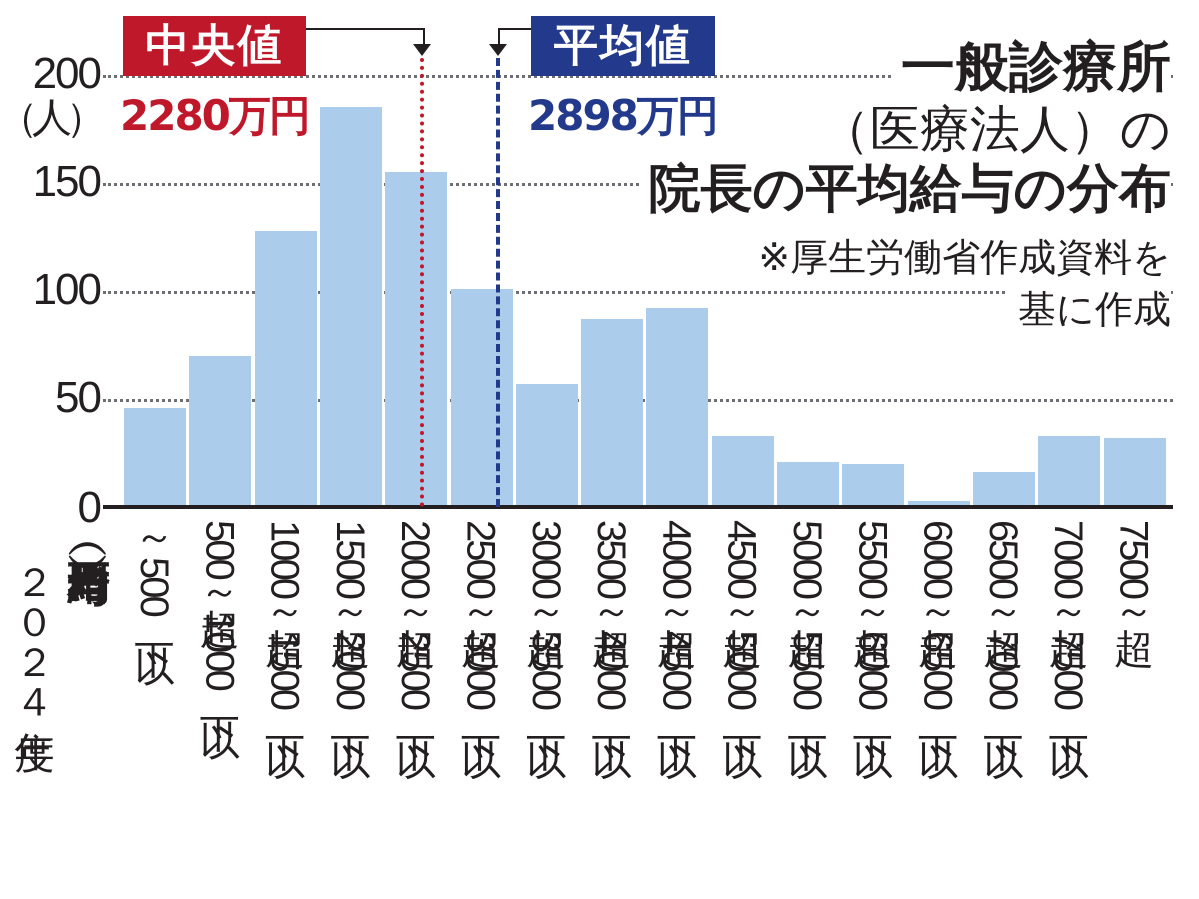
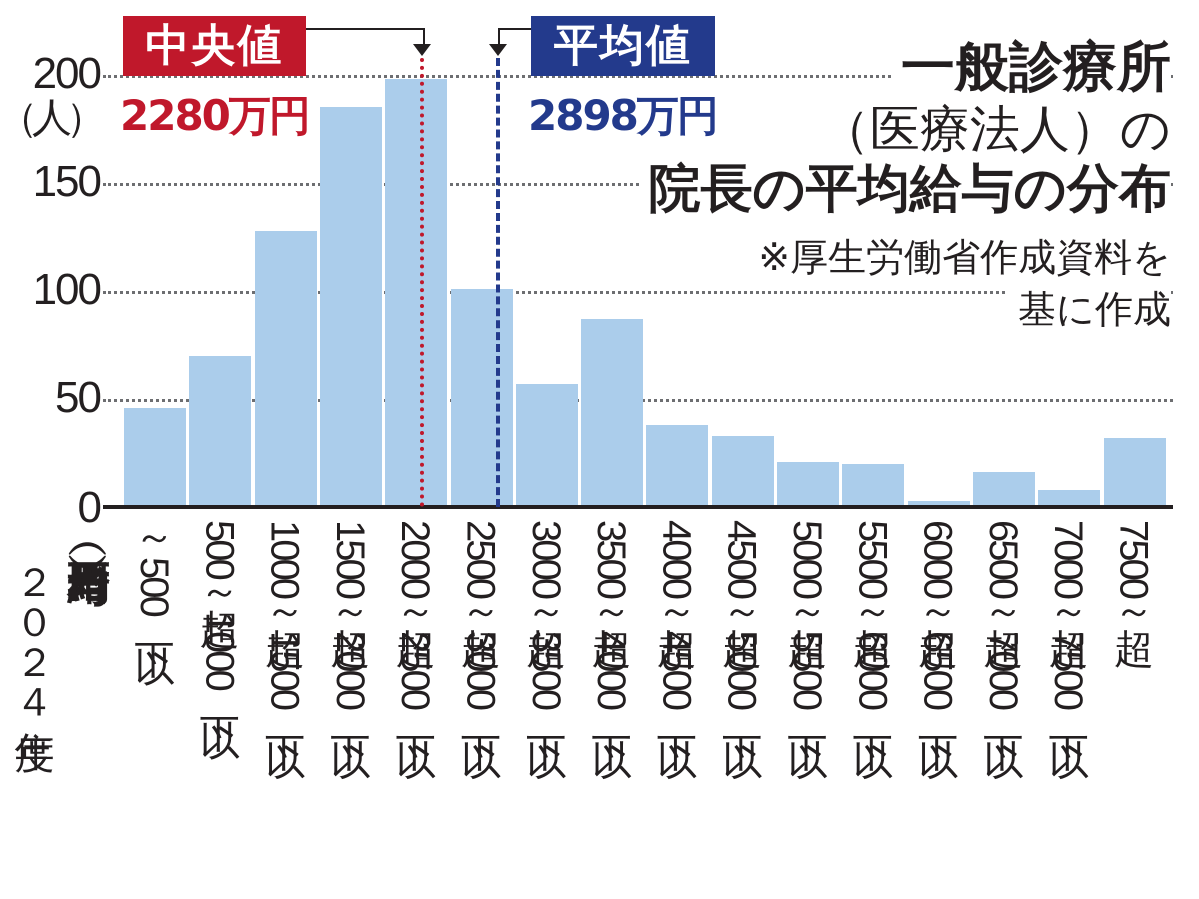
2000超～2500以下: 155 -> 198
4000超～4500以下: 92 -> 38
7000超～7500以下: 33 -> 8
